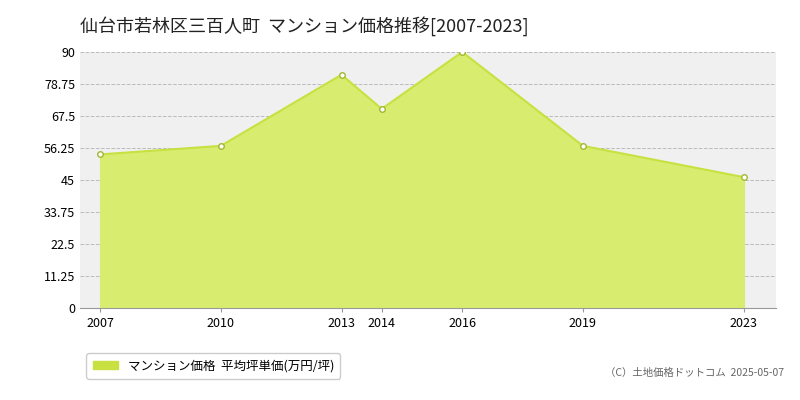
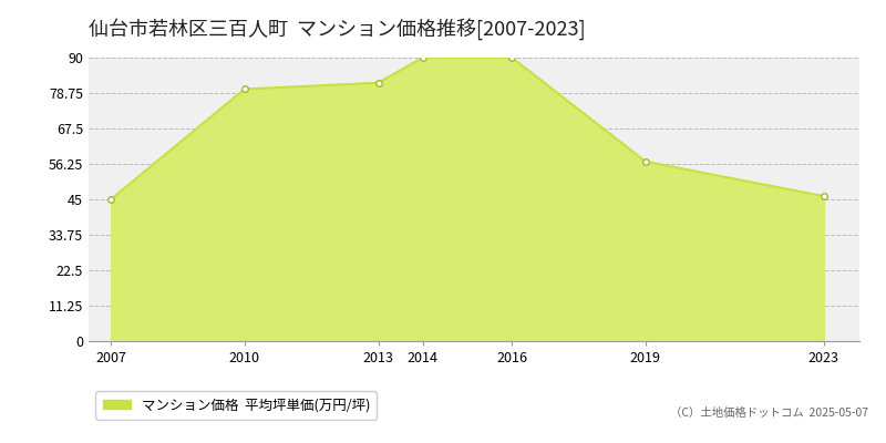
2007: 54 -> 45
2010: 57 -> 80
2014: 70 -> 90
